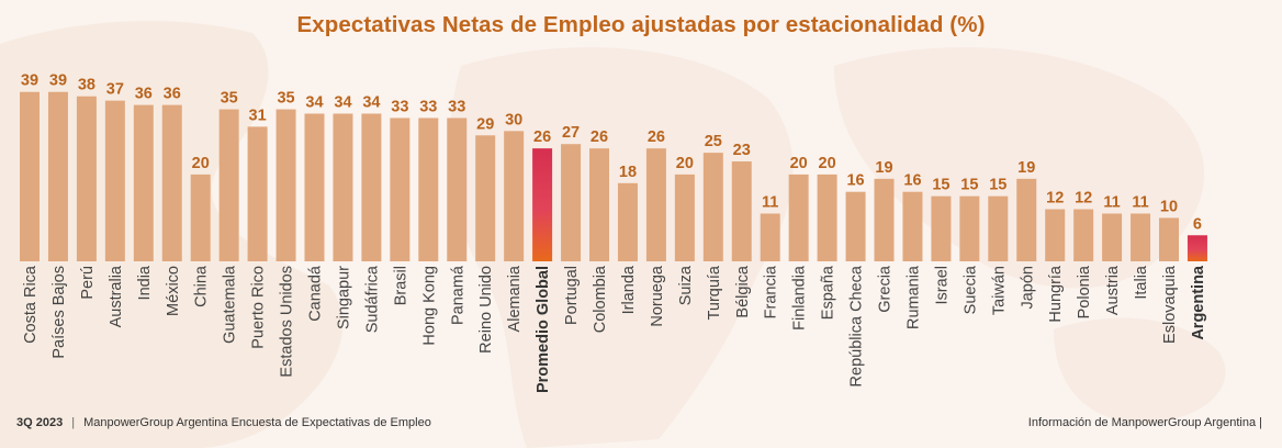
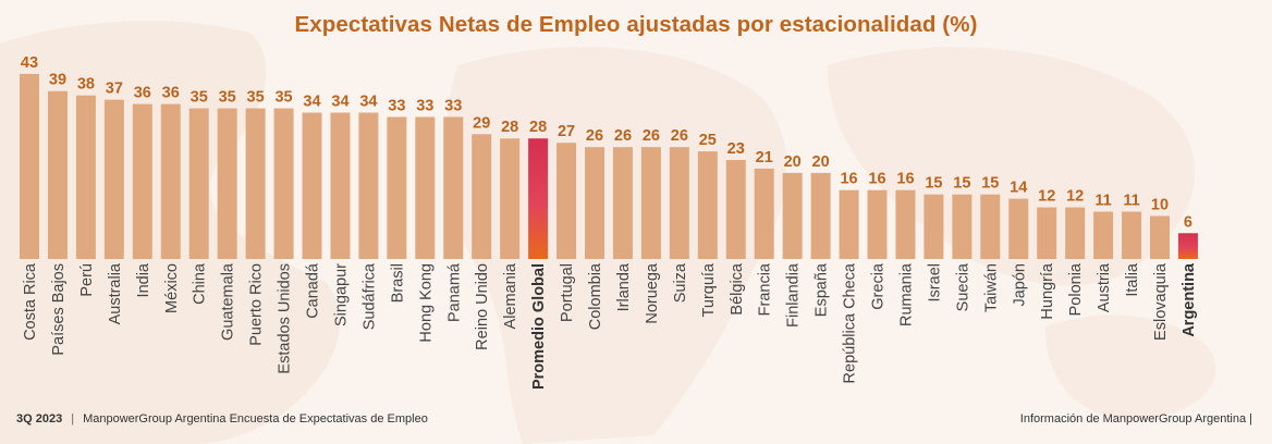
Costa Rica: 39 -> 43
China: 20 -> 35
Puerto Rico: 31 -> 35
Alemania: 30 -> 28
Promedio Global: 26 -> 28
Irlanda: 18 -> 26
Suiza: 20 -> 26
Francia: 11 -> 21
Grecia: 19 -> 16
Japón: 19 -> 14
